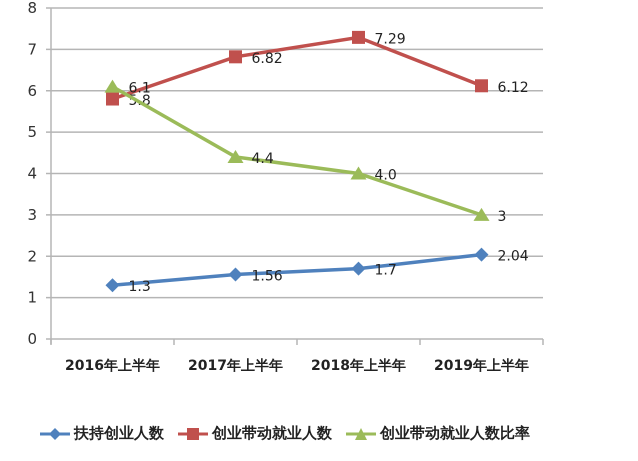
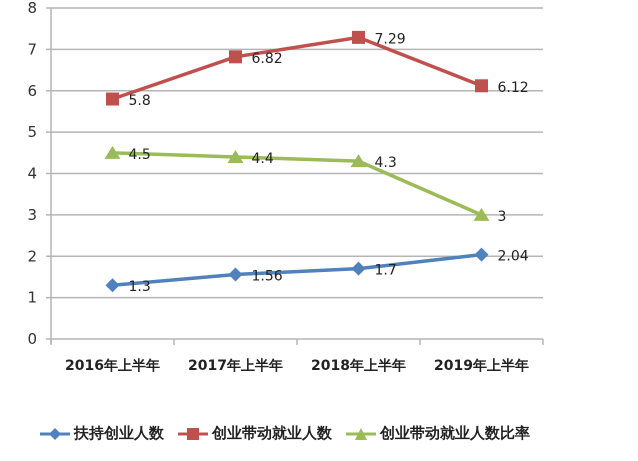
创业带动就业人数比率/2016年上半年: 6.1 -> 4.5
创业带动就业人数比率/2018年上半年: 4.0 -> 4.3
